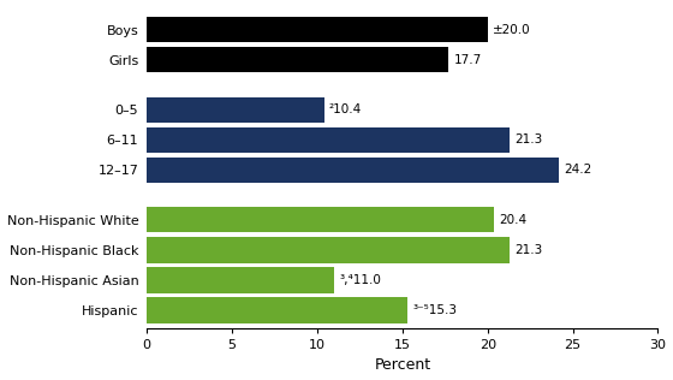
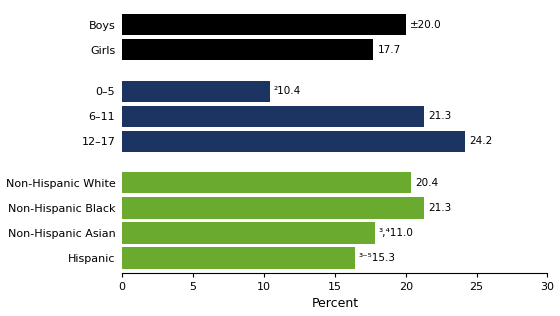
Non-Hispanic Asian: 11.0 -> 17.8
Hispanic: 15.3 -> 16.4
